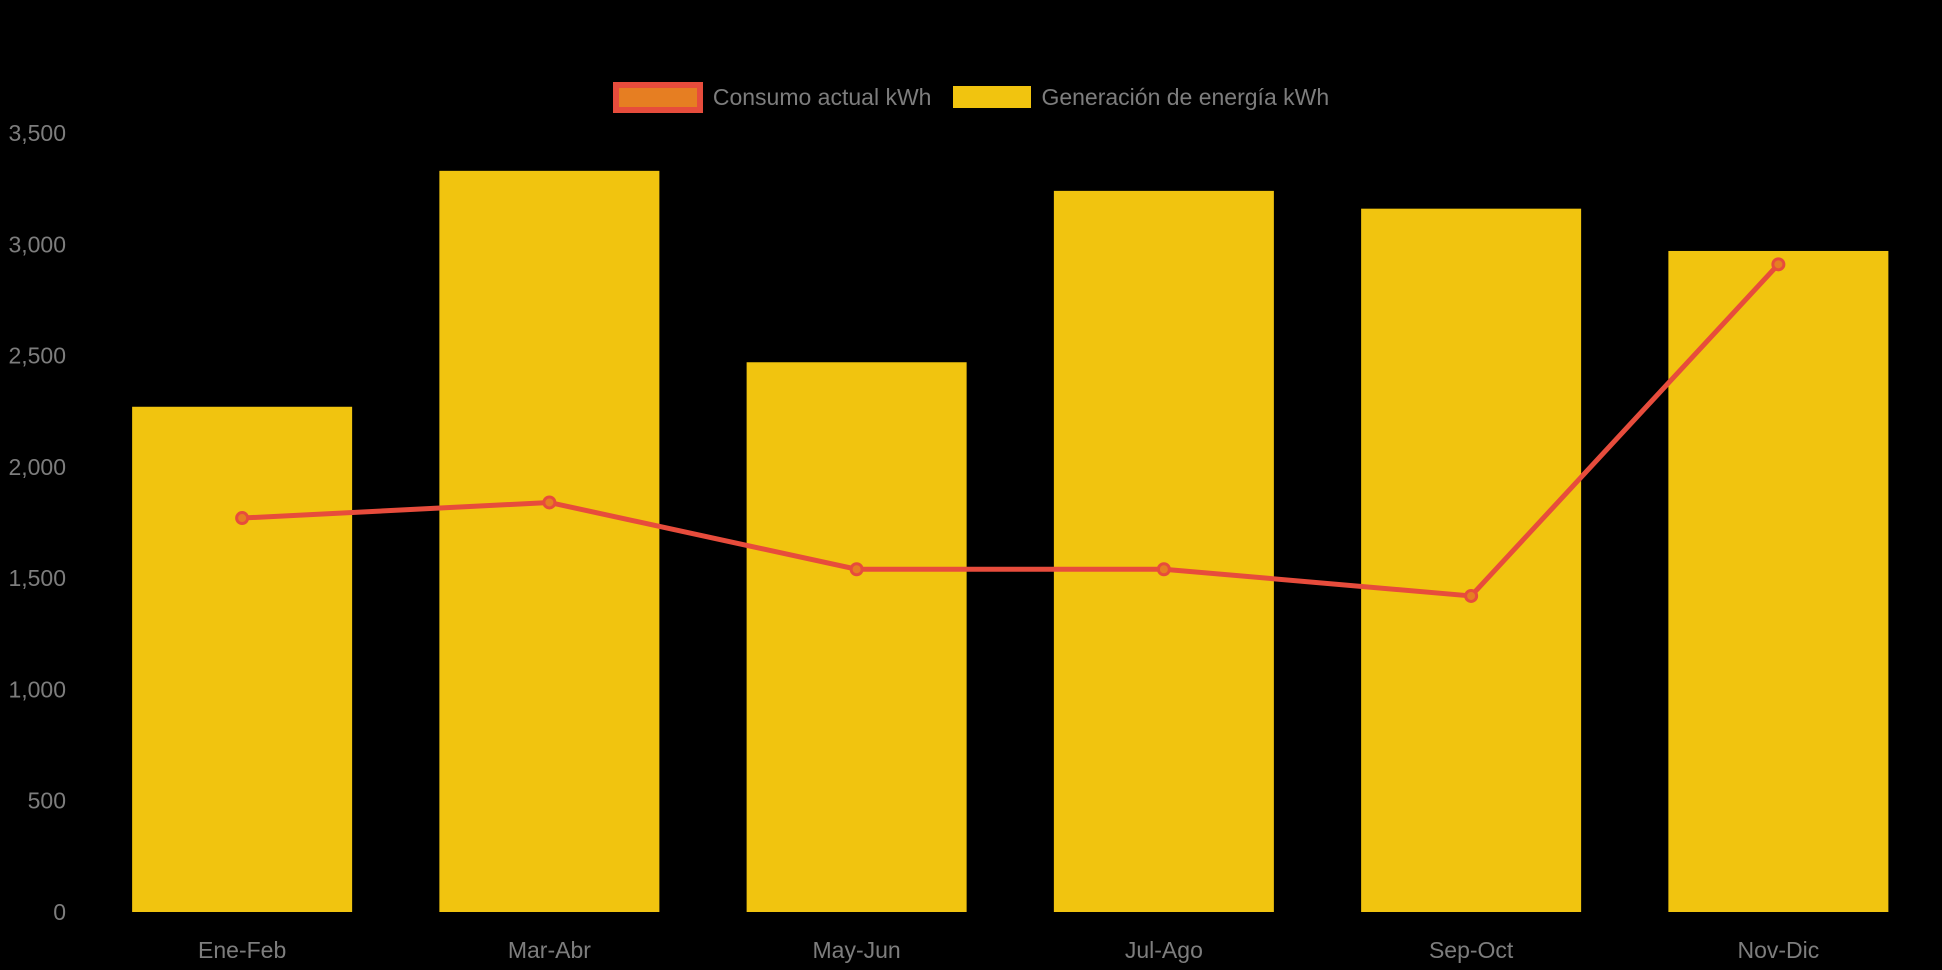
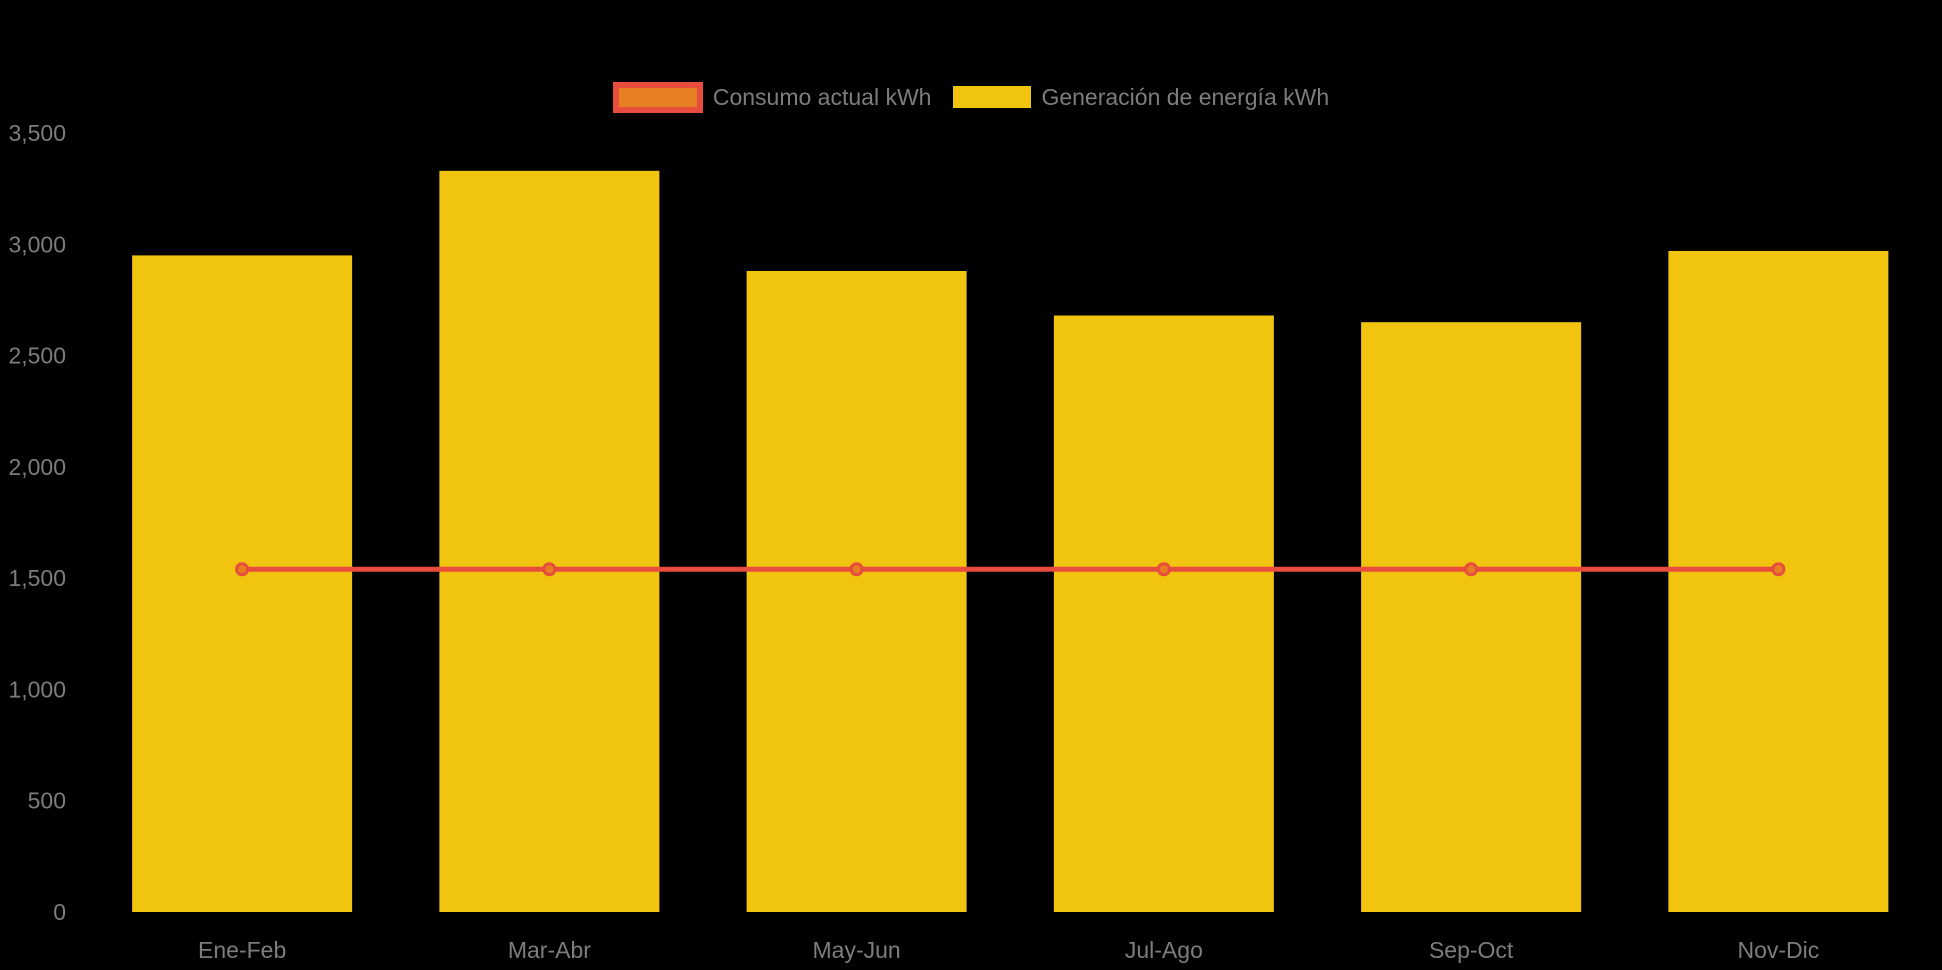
Generación de energía kWh/Ene-Feb: 2270 -> 2950
Consumo actual kWh/Ene-Feb: 1770 -> 1540
Consumo actual kWh/Mar-Abr: 1840 -> 1540
Generación de energía kWh/May-Jun: 2470 -> 2880
Generación de energía kWh/Jul-Ago: 3240 -> 2680
Generación de energía kWh/Sep-Oct: 3160 -> 2650
Consumo actual kWh/Sep-Oct: 1420 -> 1540
Consumo actual kWh/Nov-Dic: 2910 -> 1540
